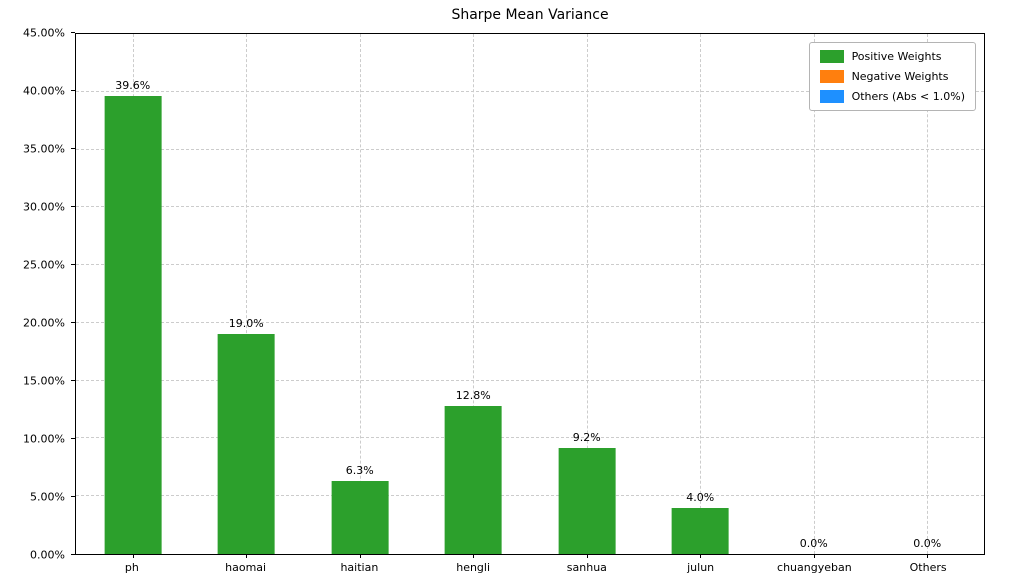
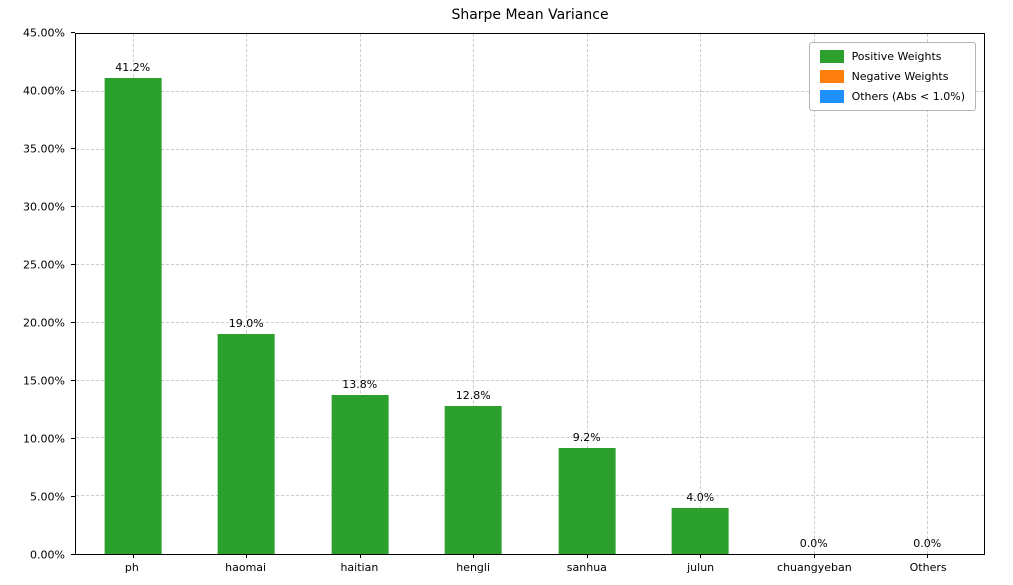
ph: 39.6% -> 41.2%
haitian: 6.3% -> 13.8%
